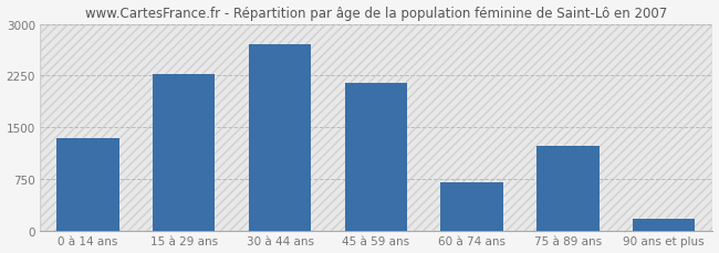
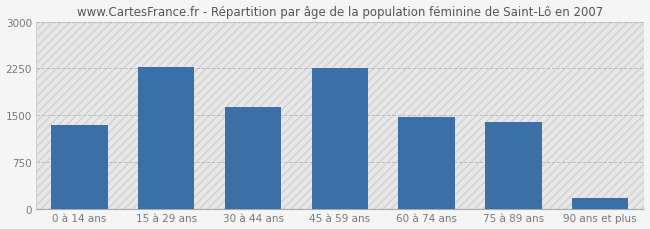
30 à 44 ans: 2700 -> 1630
45 à 59 ans: 2140 -> 2250
60 à 74 ans: 700 -> 1480
75 à 89 ans: 1240 -> 1400
